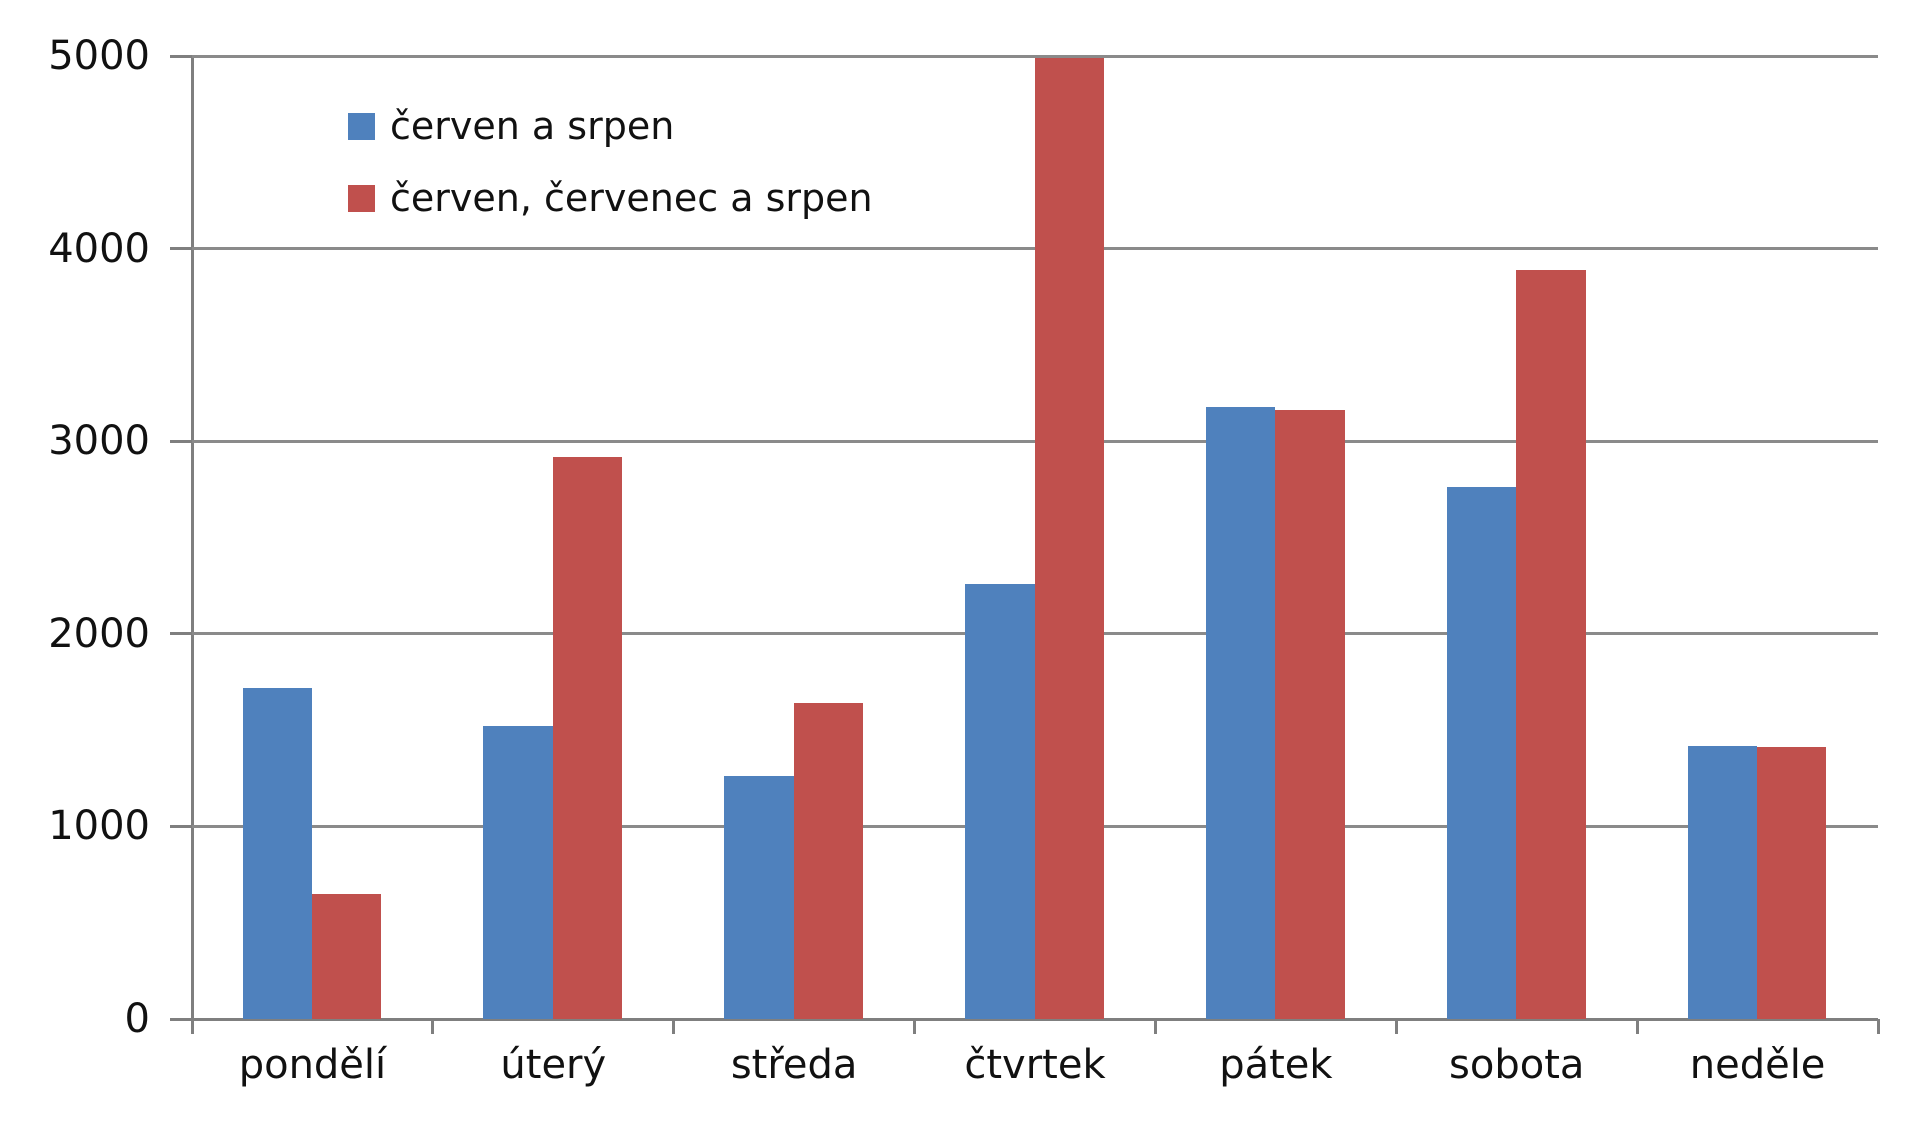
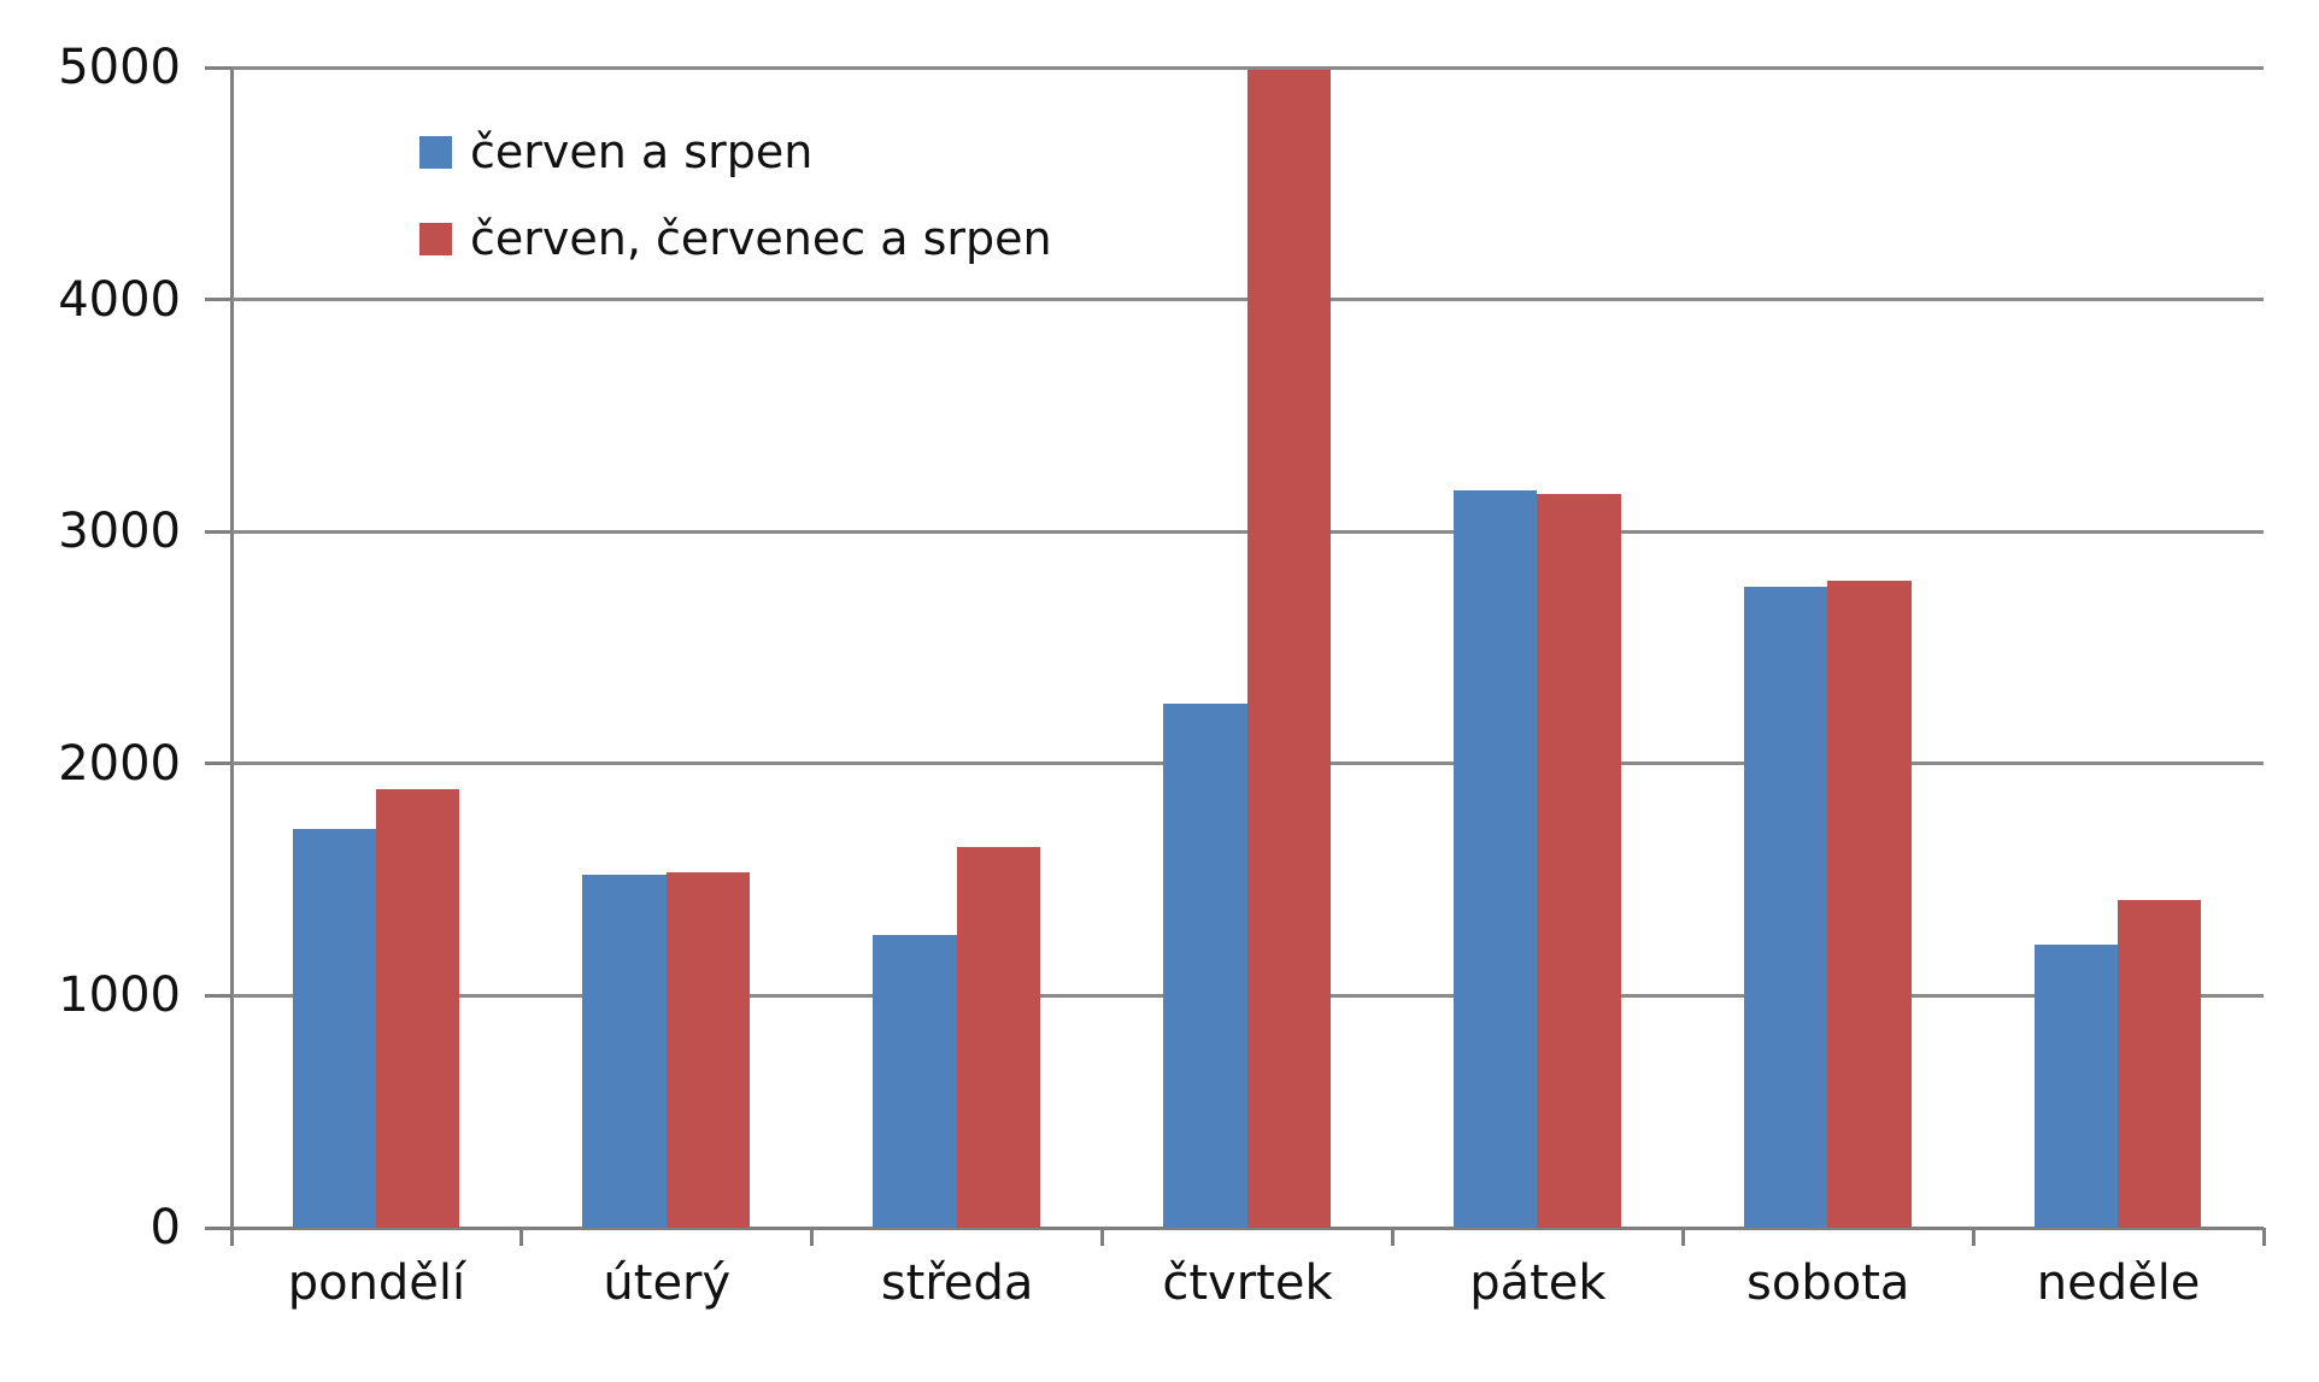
červen, červenec a srpen/pondělí: 650 -> 1890
červen, červenec a srpen/úterý: 2920 -> 1530
červen, červenec a srpen/sobota: 3890 -> 2790
červen a srpen/neděle: 1420 -> 1220
